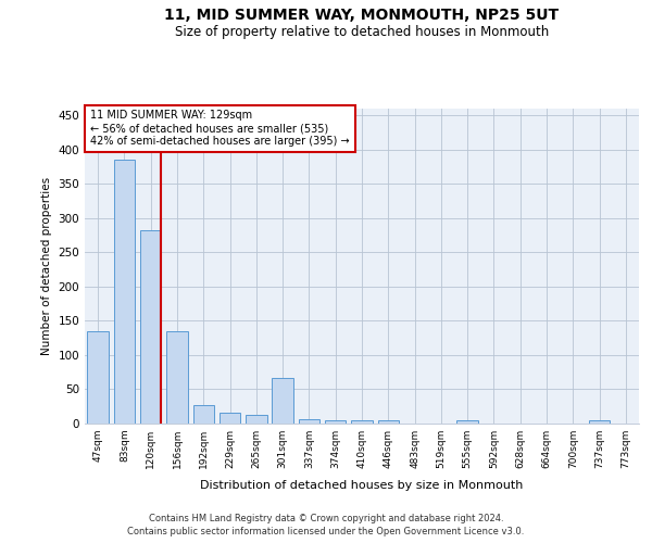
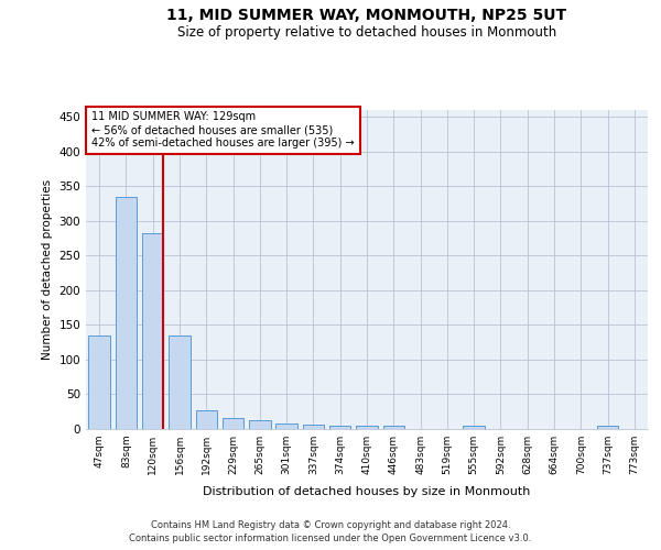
83sqm: 386 -> 335
301sqm: 66 -> 8
